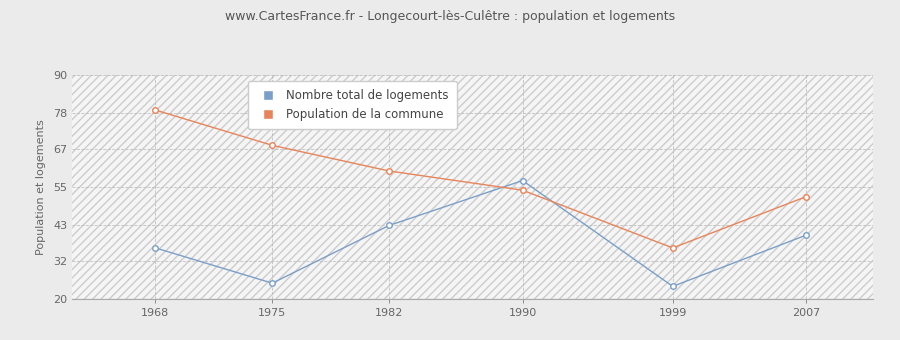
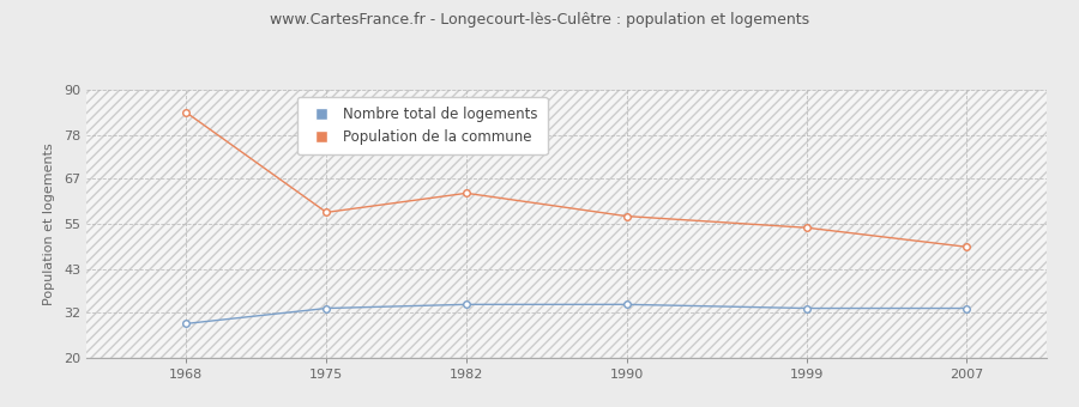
Nombre total de logements/1968: 36 -> 29
Population de la commune/1968: 79 -> 84
Nombre total de logements/1975: 25 -> 33
Population de la commune/1975: 68 -> 58
Nombre total de logements/1982: 43 -> 34
Population de la commune/1982: 60 -> 63
Nombre total de logements/1990: 57 -> 34
Population de la commune/1990: 54 -> 57
Nombre total de logements/1999: 24 -> 33
Population de la commune/1999: 36 -> 54
Nombre total de logements/2007: 40 -> 33
Population de la commune/2007: 52 -> 49
